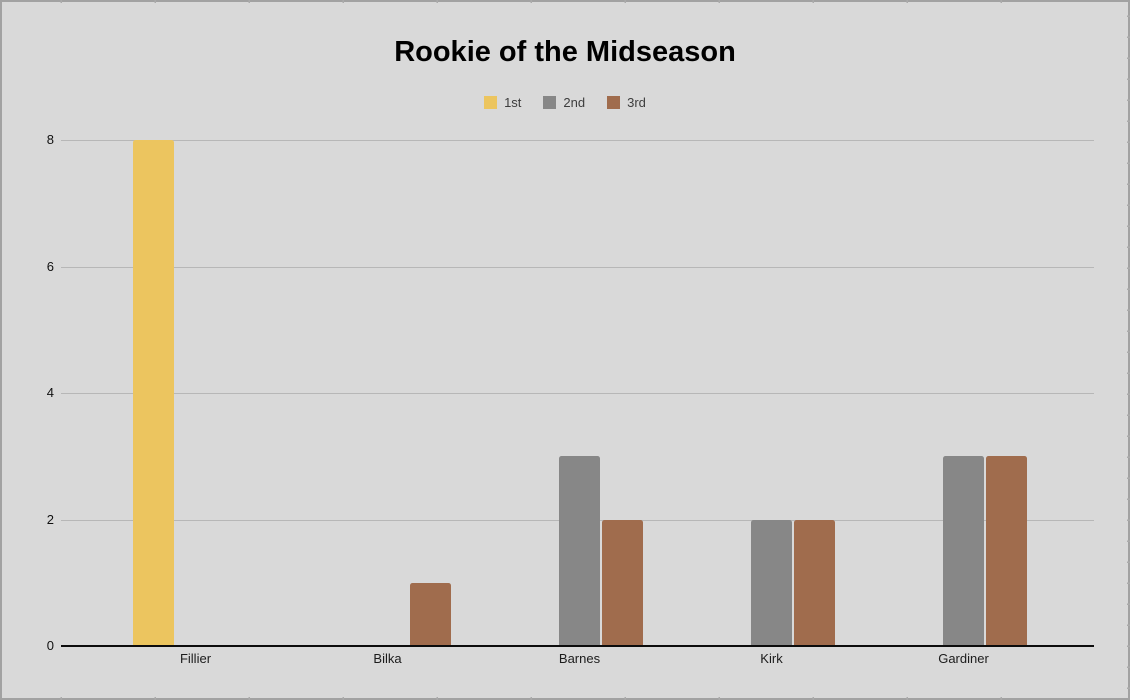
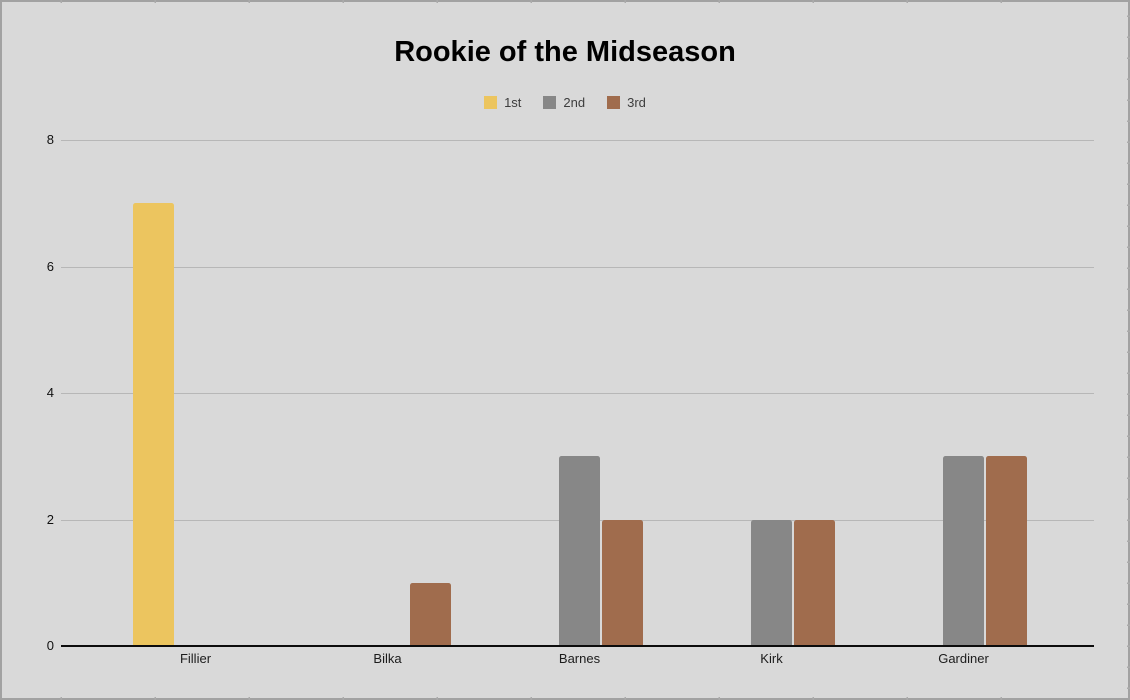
1st/Fillier: 8 -> 7
